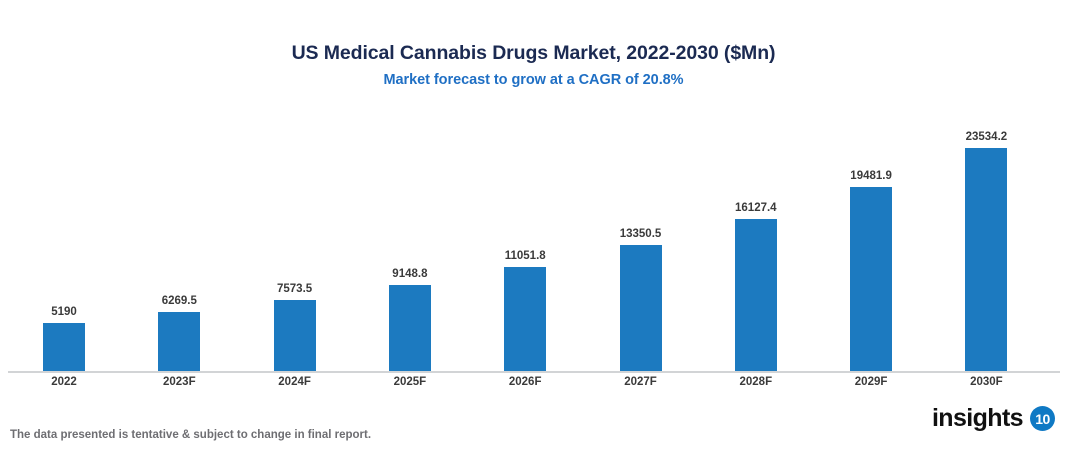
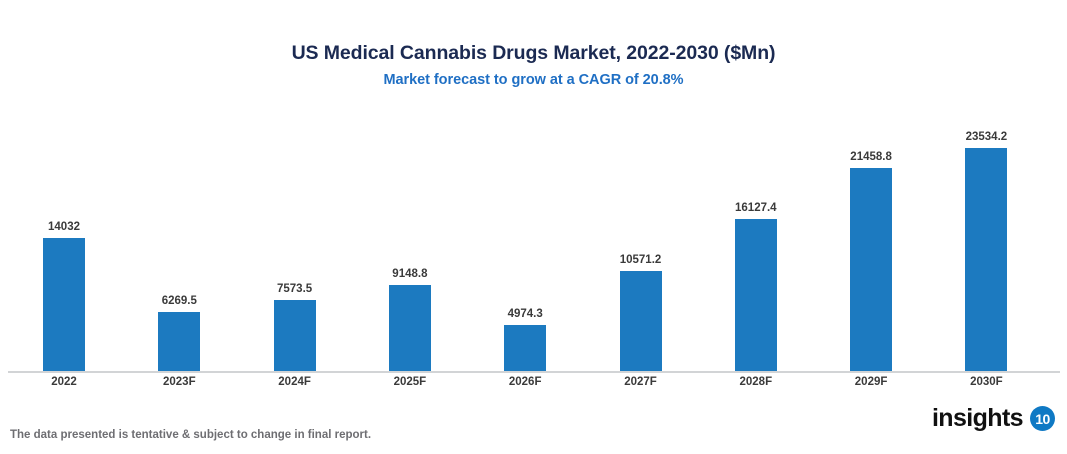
2022: 5190 -> 14032
2026F: 11051.8 -> 4974.3
2027F: 13350.5 -> 10571.2
2029F: 19481.9 -> 21458.8
